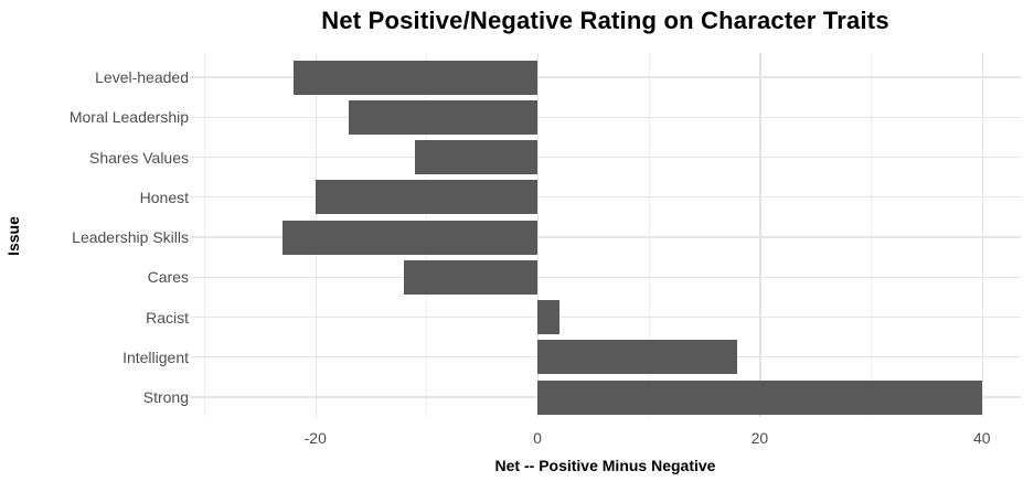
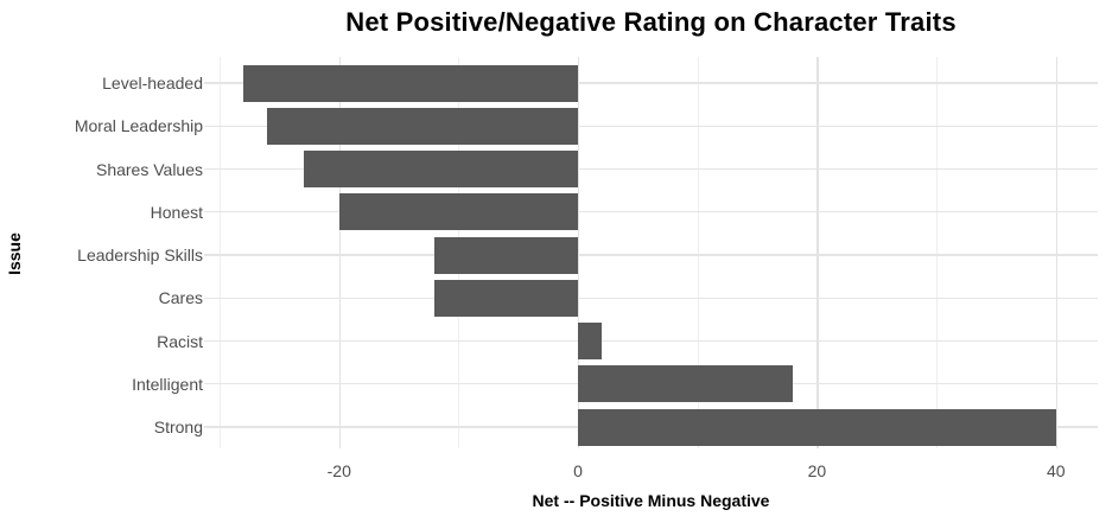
Level-headed: -22 -> -28
Moral Leadership: -17 -> -26
Shares Values: -11 -> -23
Leadership Skills: -23 -> -12
